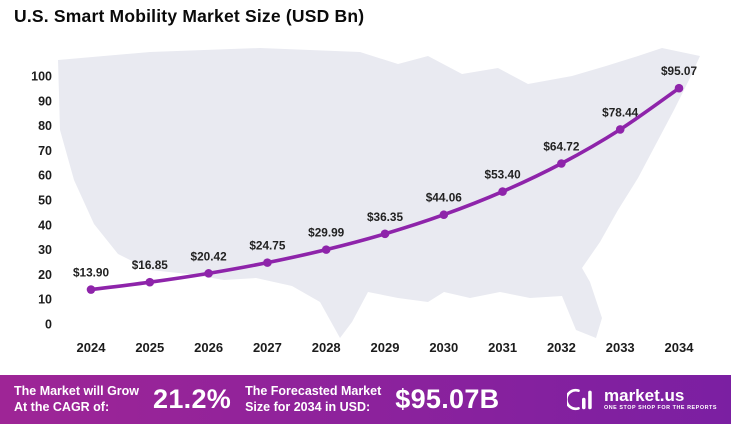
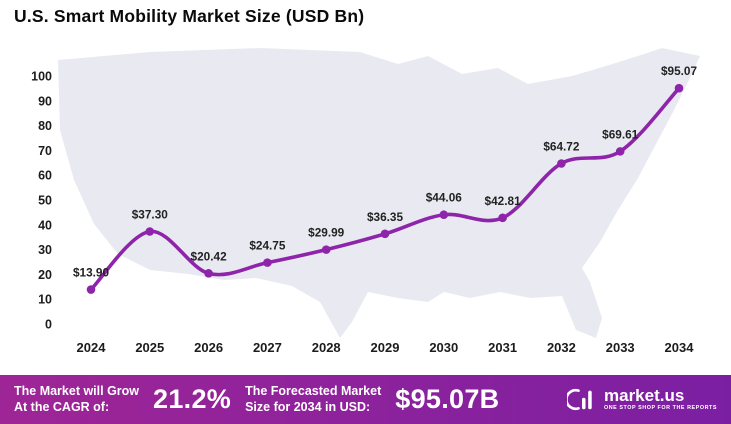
2025: $16.85 -> $37.30
2031: $53.40 -> $42.81
2033: $78.44 -> $69.61
